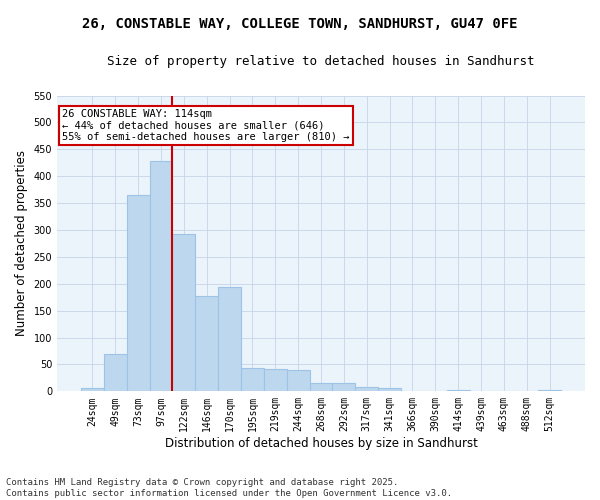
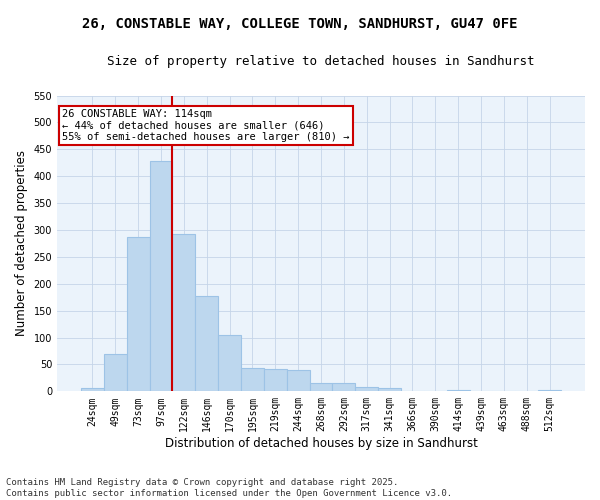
73sqm: 366 -> 287
170sqm: 194 -> 105
